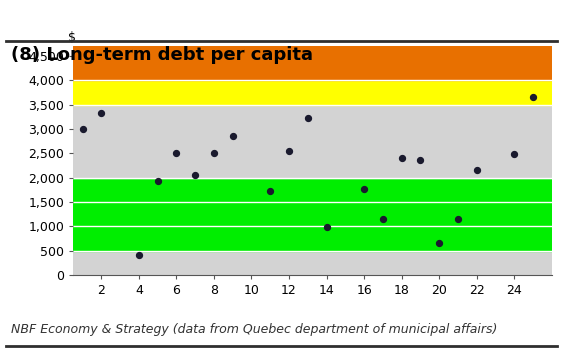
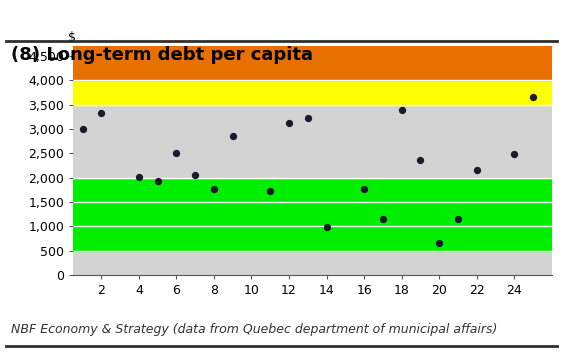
4: 400 -> 2,010
8: 2,500 -> 1,760
12: 2,550 -> 3,120
18: 2,400 -> 3,390
